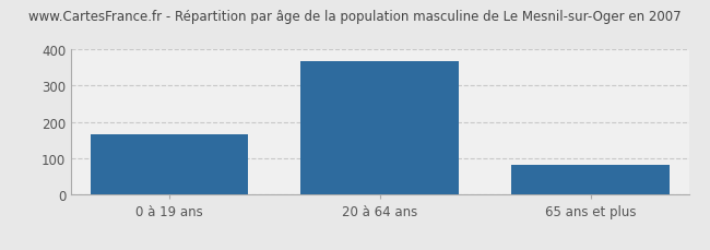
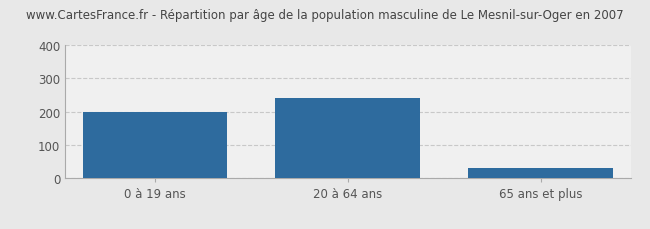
0 à 19 ans: 165 -> 200
20 à 64 ans: 368 -> 240
65 ans et plus: 82 -> 30
